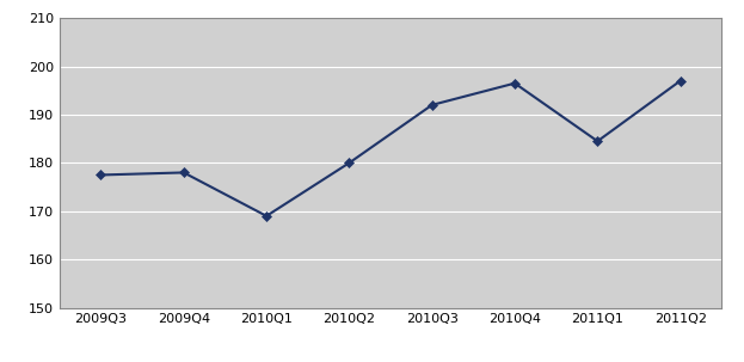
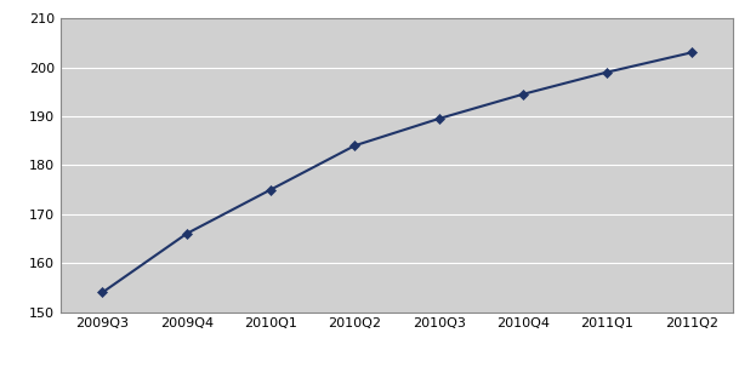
2009Q3: 177.5 -> 154.0
2009Q4: 178.0 -> 166.0
2010Q1: 169.0 -> 175.0
2010Q2: 180.0 -> 184.0
2010Q3: 192.0 -> 189.5
2010Q4: 196.5 -> 194.5
2011Q1: 184.5 -> 199.0
2011Q2: 197.0 -> 203.0
